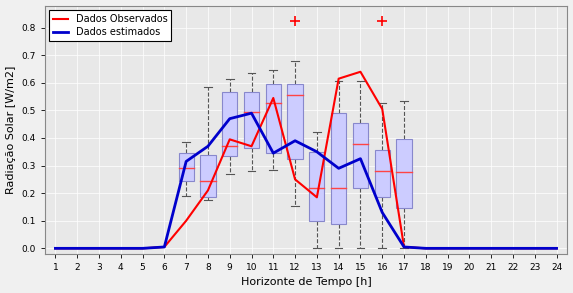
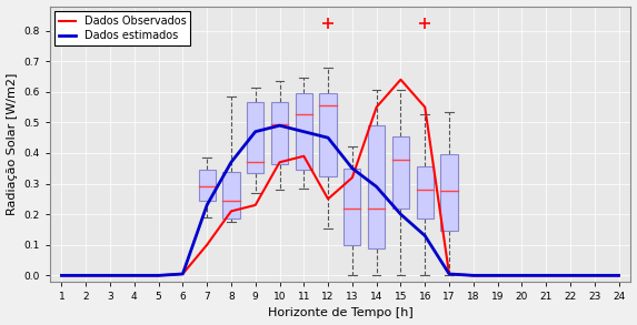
Dados estimados/7: 0.315 -> 0.230
Dados Observados/9: 0.395 -> 0.230
Dados Observados/11: 0.545 -> 0.390
Dados estimados/11: 0.345 -> 0.470
Dados estimados/12: 0.390 -> 0.450
Dados Observados/13: 0.185 -> 0.320
Dados Observados/14: 0.615 -> 0.550
Dados estimados/15: 0.325 -> 0.200
Dados Observados/16: 0.505 -> 0.550
